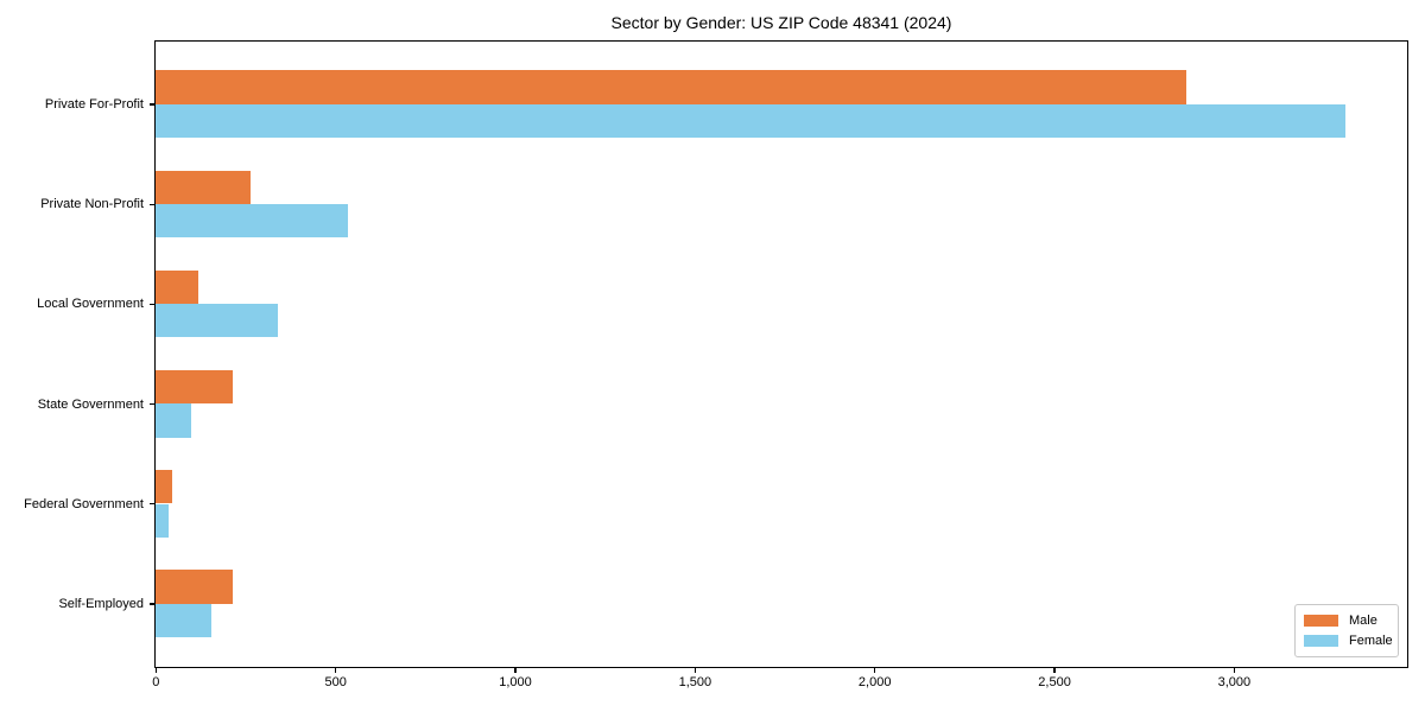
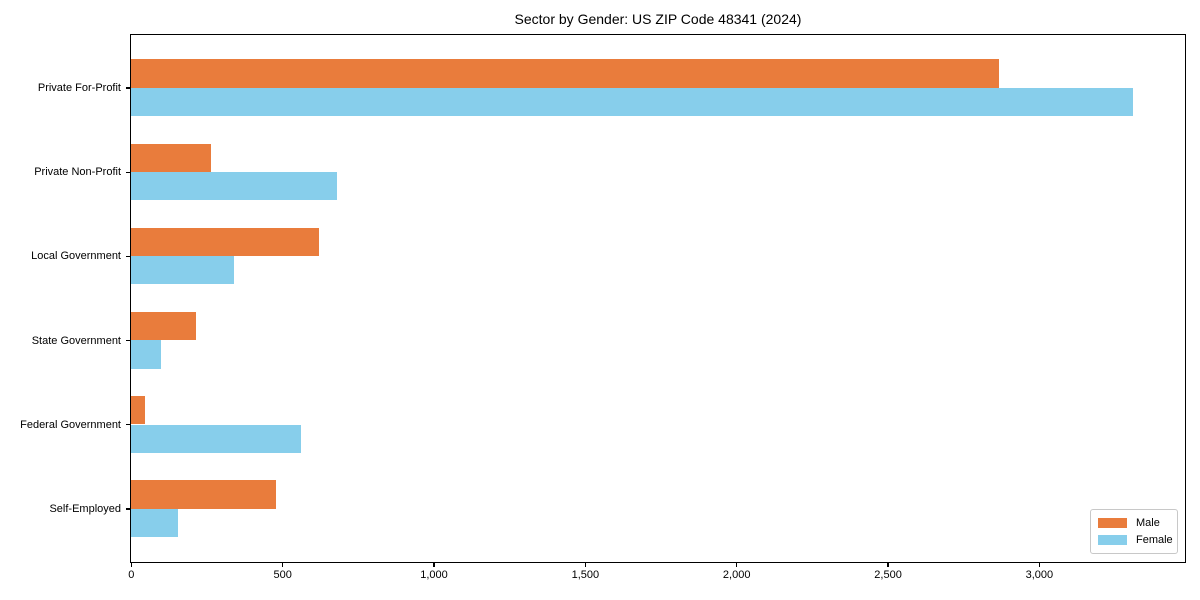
Female/Private Non-Profit: 540 -> 680
Male/Local Government: 120 -> 620
Female/Federal Government: 40 -> 560
Male/Self-Employed: 220 -> 480
